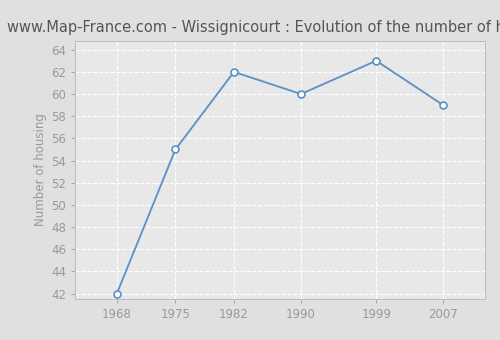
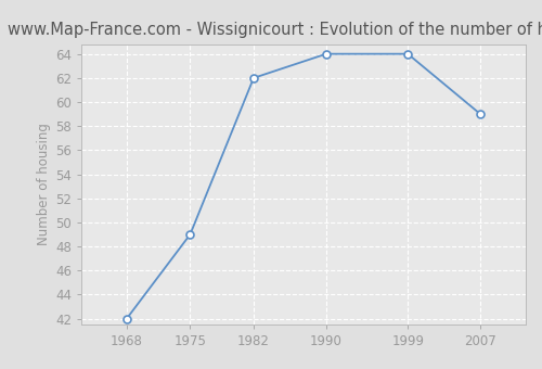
1975: 55 -> 49
1990: 60 -> 64
1999: 63 -> 64
